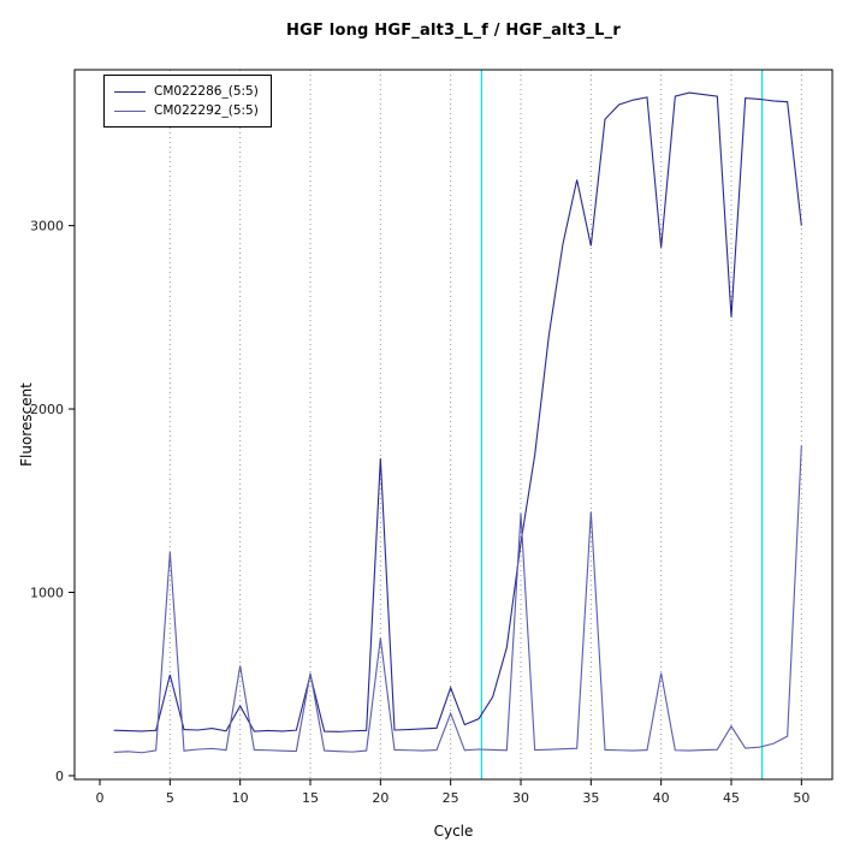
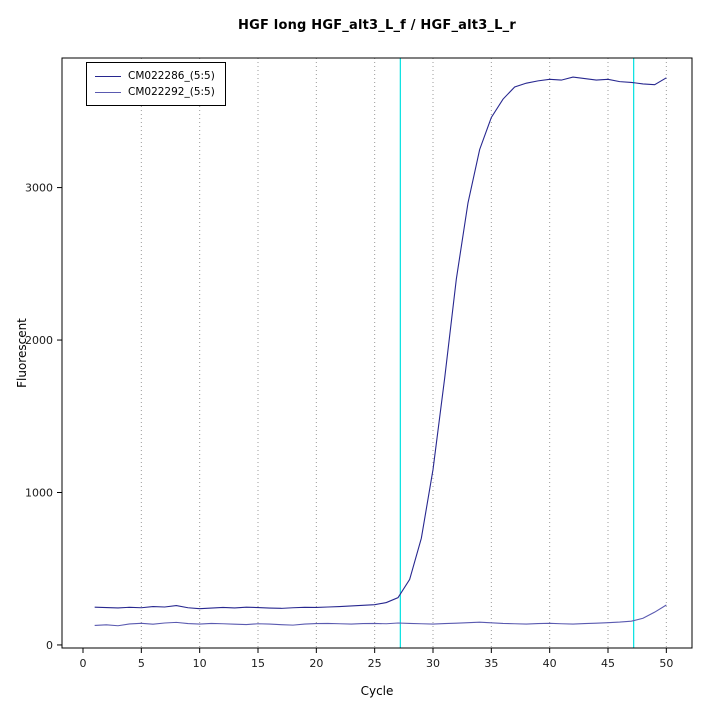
CM022286_(5:5)/5: 550 -> 240
CM022292_(5:5)/5: 1220 -> 140
CM022286_(5:5)/10: 380 -> 240
CM022292_(5:5)/10: 600 -> 140
CM022286_(5:5)/15: 550 -> 240
CM022292_(5:5)/15: 560 -> 140
CM022286_(5:5)/20: 1730 -> 250
CM022292_(5:5)/20: 750 -> 140
CM022286_(5:5)/25: 480 -> 260
CM022292_(5:5)/25: 340 -> 140
CM022286_(5:5)/30: 1270 -> 1150
CM022292_(5:5)/30: 1430 -> 140
CM022286_(5:5)/35: 2890 -> 3460
CM022292_(5:5)/35: 1440 -> 140
CM022286_(5:5)/40: 2880 -> 3710
CM022292_(5:5)/40: 560 -> 140
CM022286_(5:5)/45: 2500 -> 3710
CM022292_(5:5)/45: 270 -> 150
CM022286_(5:5)/50: 3000 -> 3720
CM022292_(5:5)/50: 1800 -> 260
